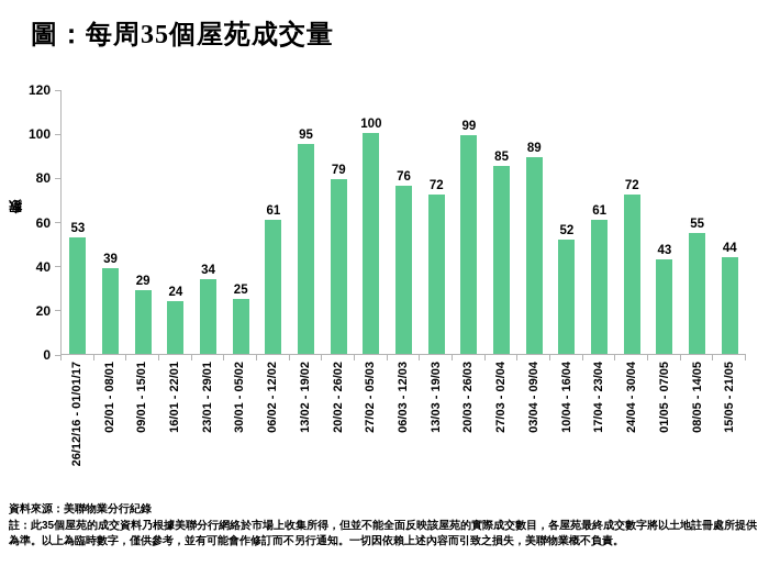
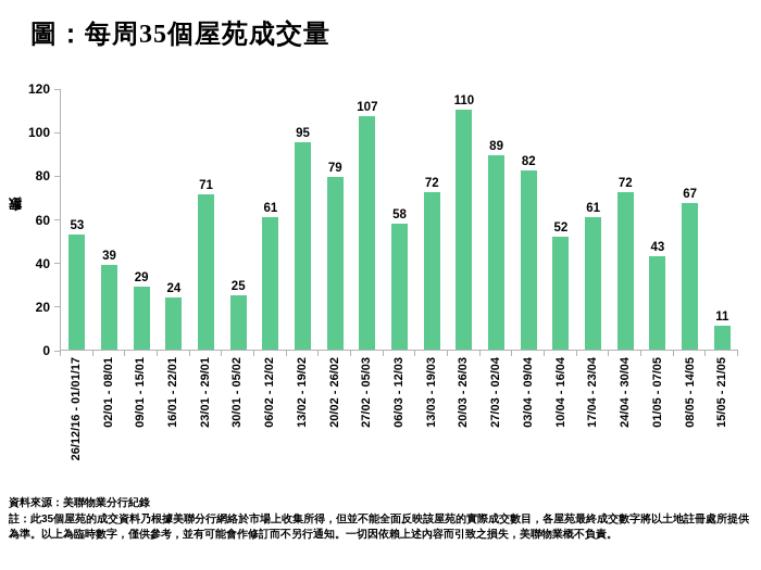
23/01 - 29/01: 34 -> 71
27/02 - 05/03: 100 -> 107
06/03 - 12/03: 76 -> 58
20/03 - 26/03: 99 -> 110
27/03 - 02/04: 85 -> 89
03/04 - 09/04: 89 -> 82
08/05 - 14/05: 55 -> 67
15/05 - 21/05: 44 -> 11
